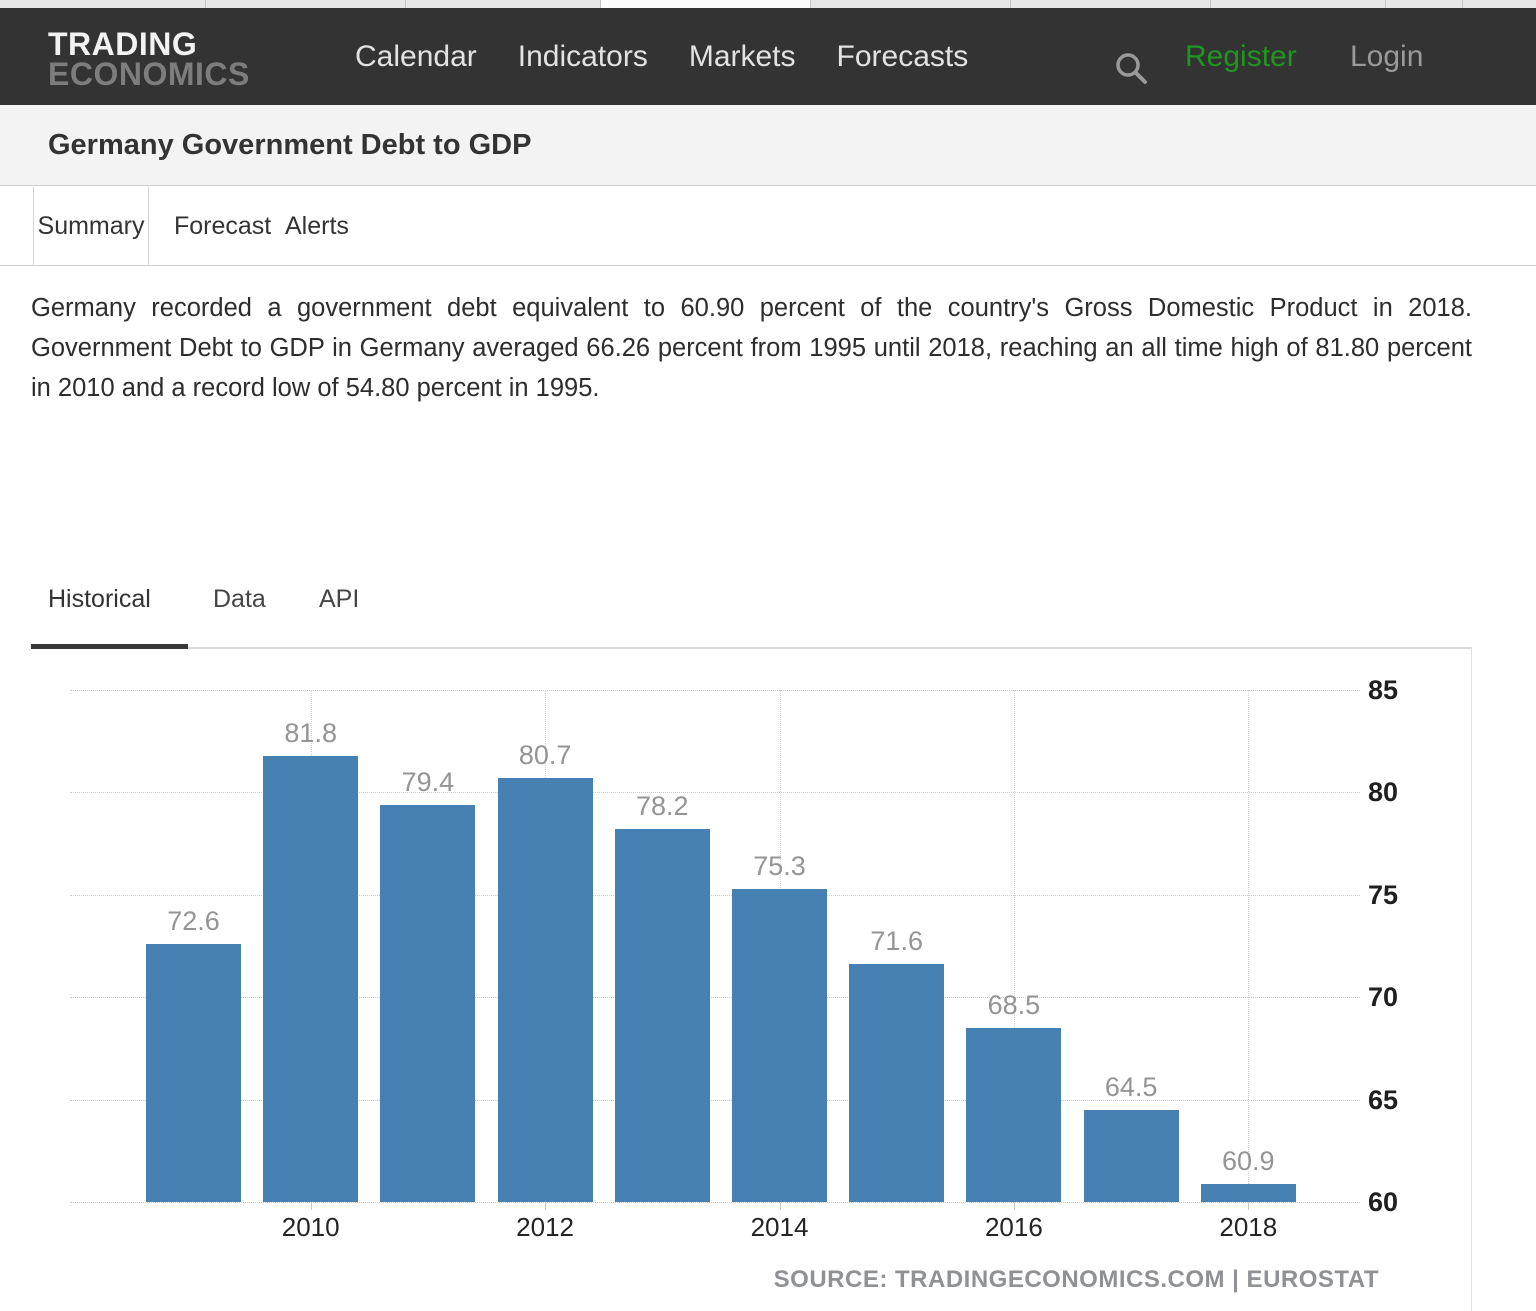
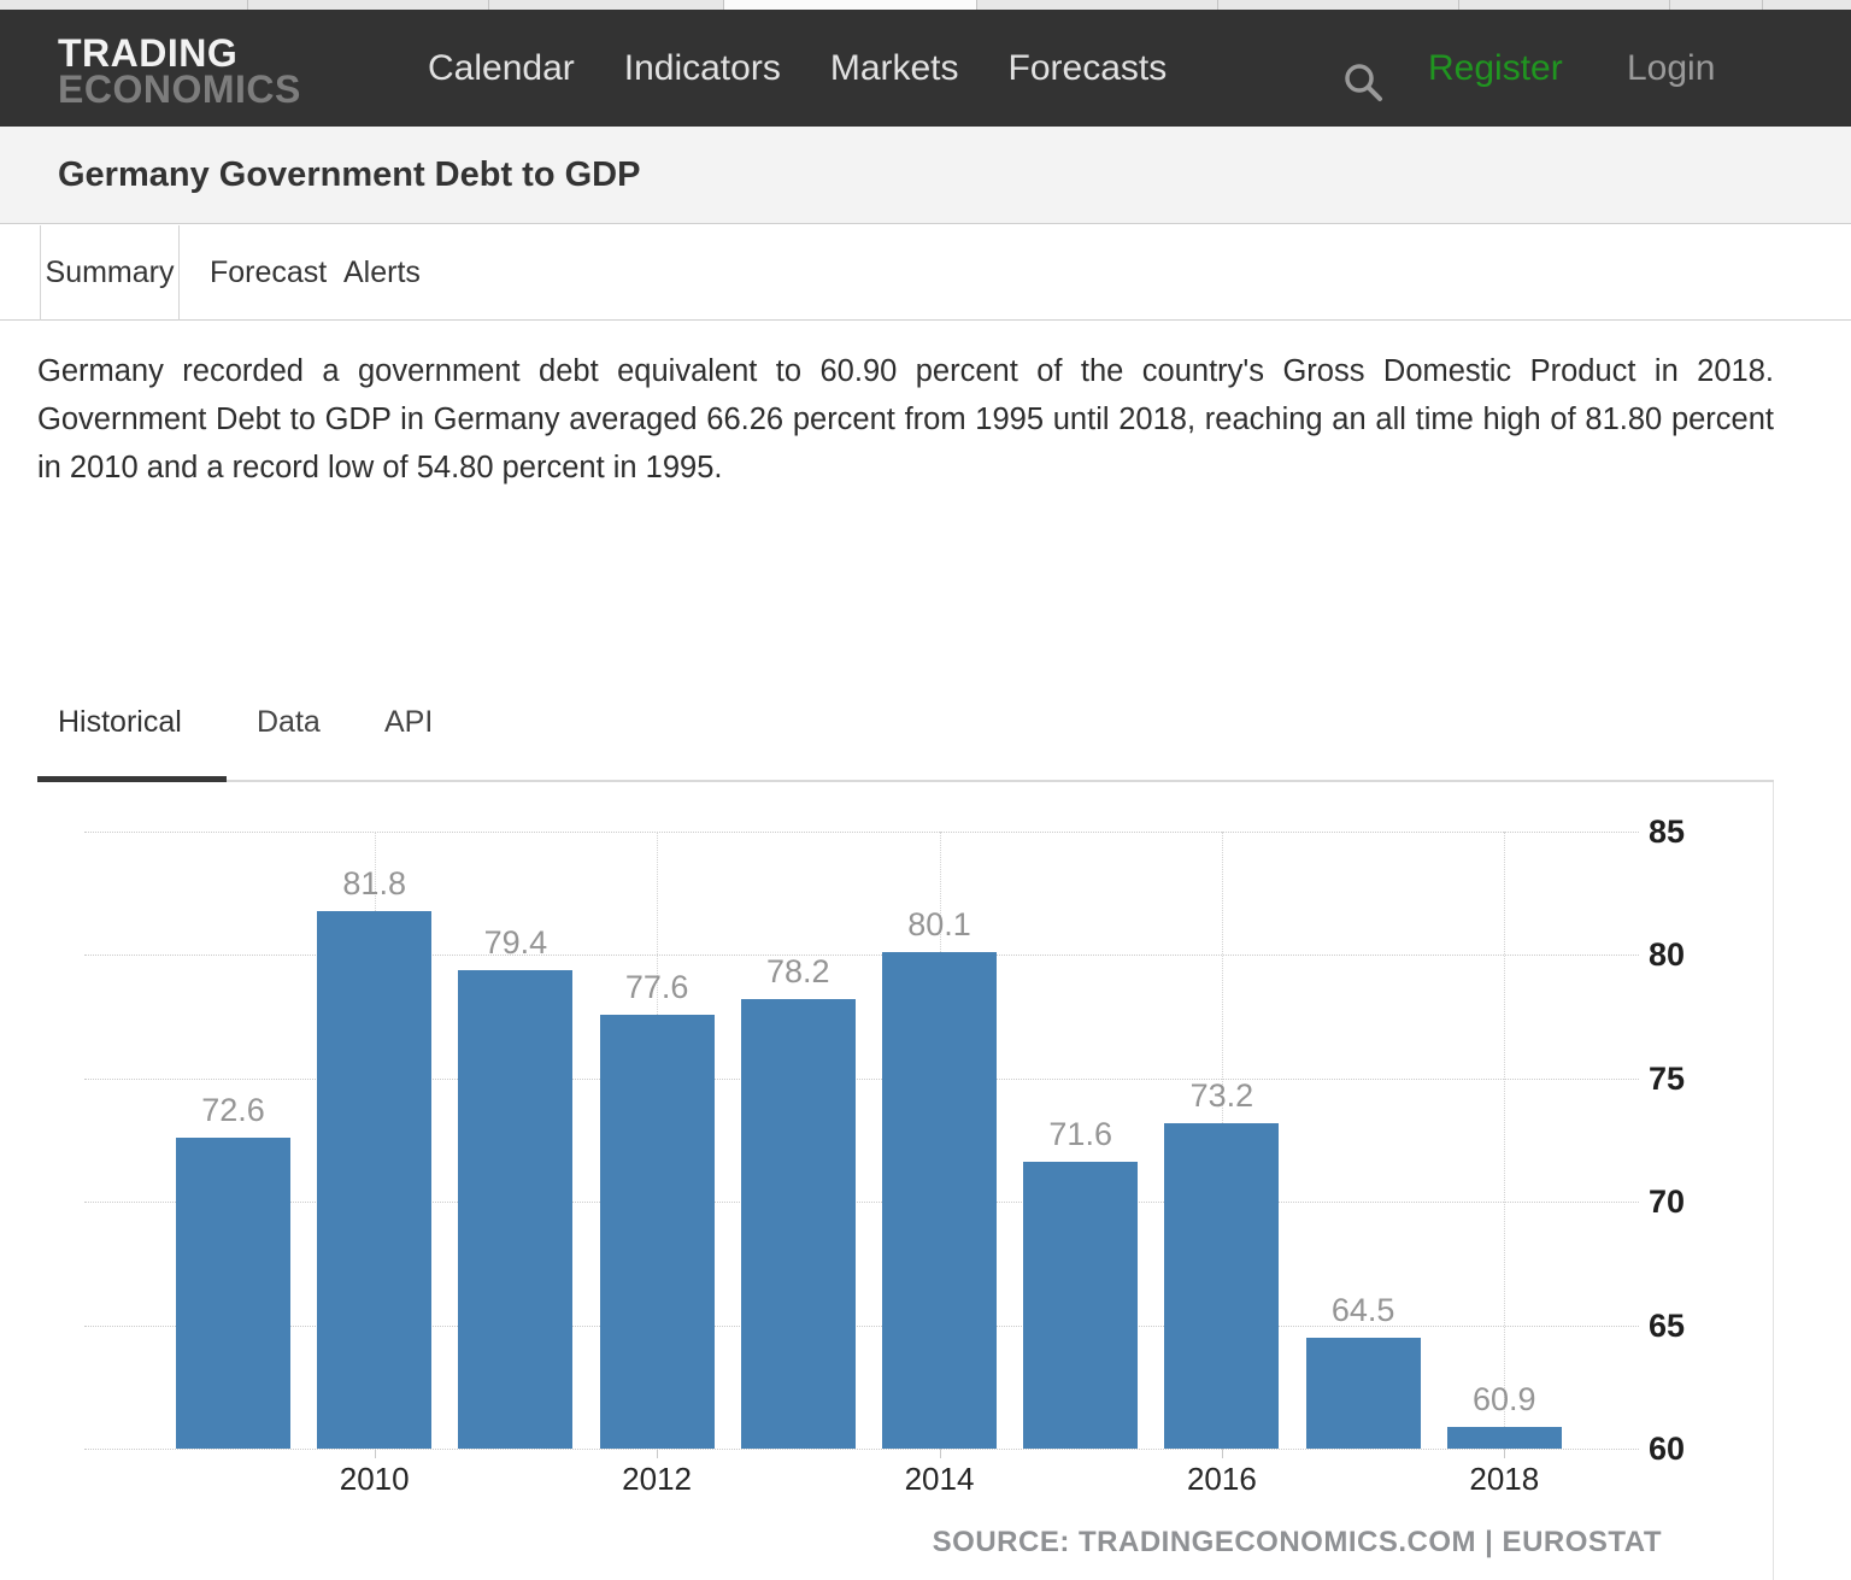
2012: 80.7 -> 77.6
2014: 75.3 -> 80.1
2016: 68.5 -> 73.2
